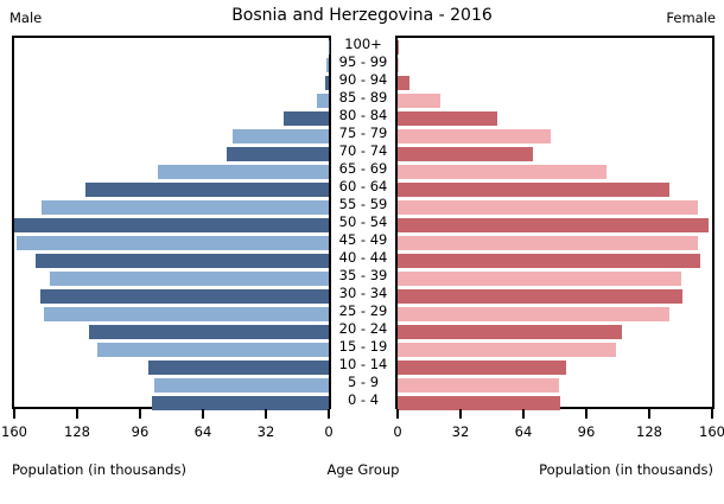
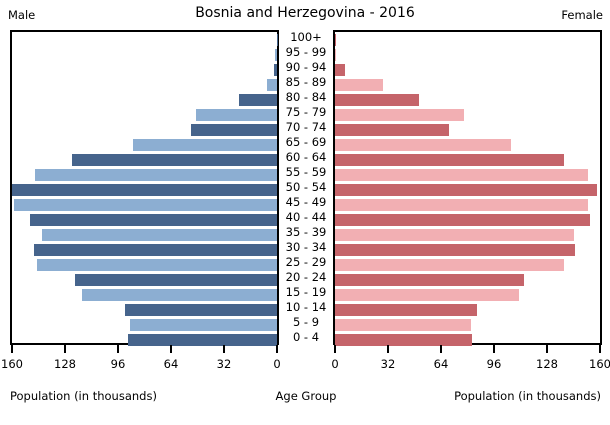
Female/85 - 89: 22 -> 29
